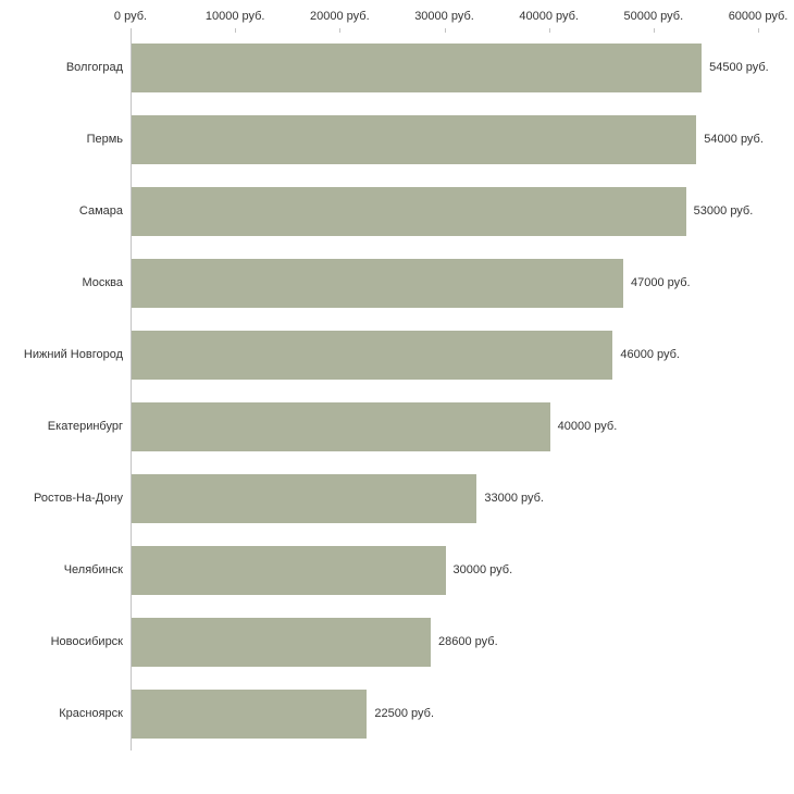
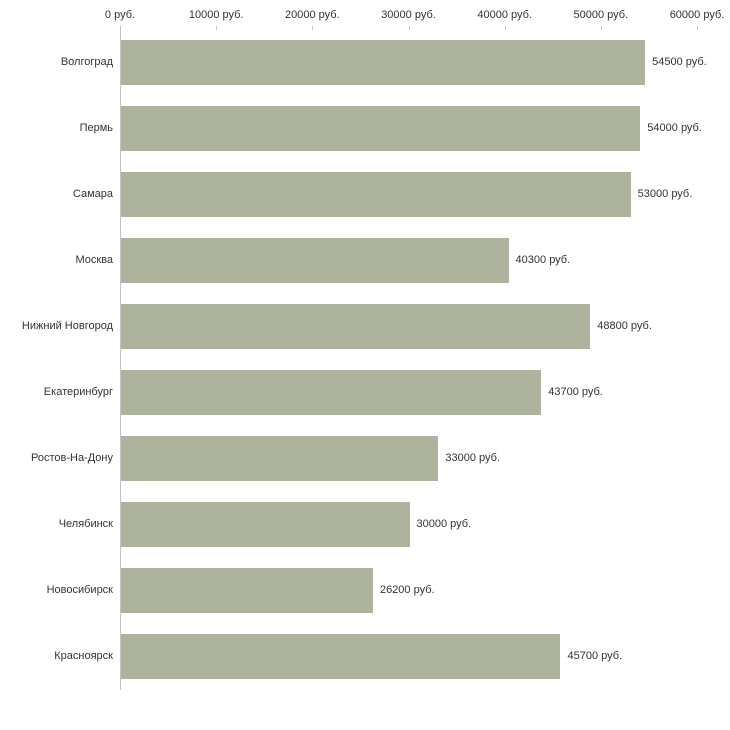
Москва: 47000 -> 40300
Нижний Новгород: 46000 -> 48800
Екатеринбург: 40000 -> 43700
Новосибирск: 28600 -> 26200
Красноярск: 22500 -> 45700
